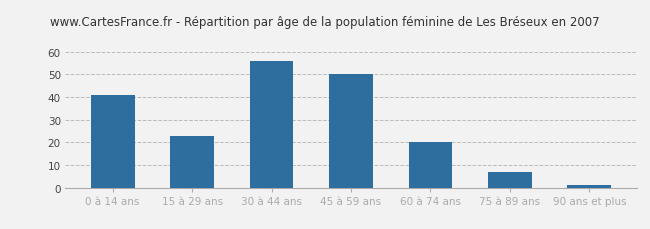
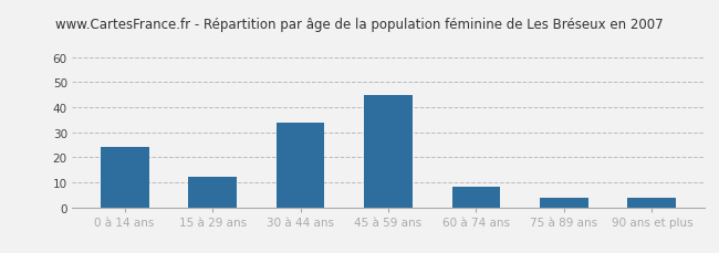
0 à 14 ans: 41 -> 24
15 à 29 ans: 23 -> 12
30 à 44 ans: 56 -> 34
45 à 59 ans: 50 -> 45
60 à 74 ans: 20 -> 8
75 à 89 ans: 7 -> 4
90 ans et plus: 1 -> 4
